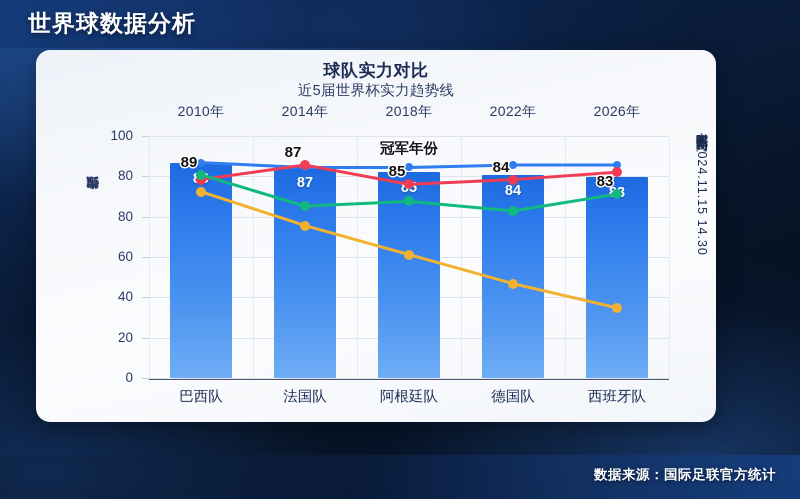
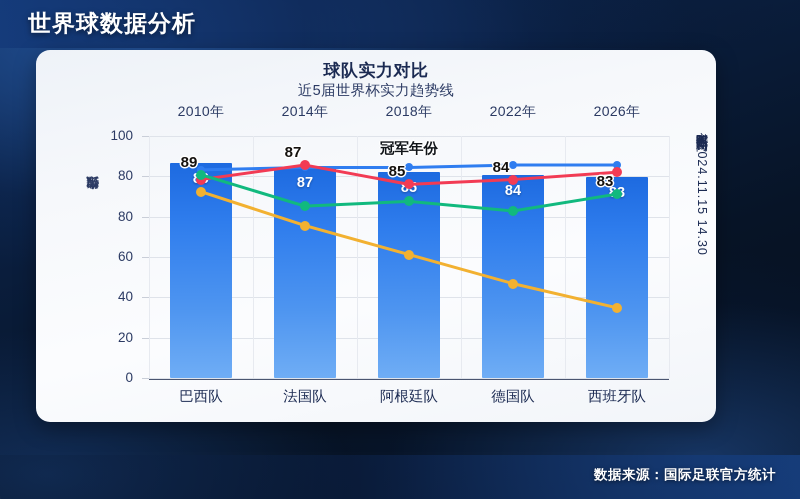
冠军年份/巴西队: 89 -> 86
